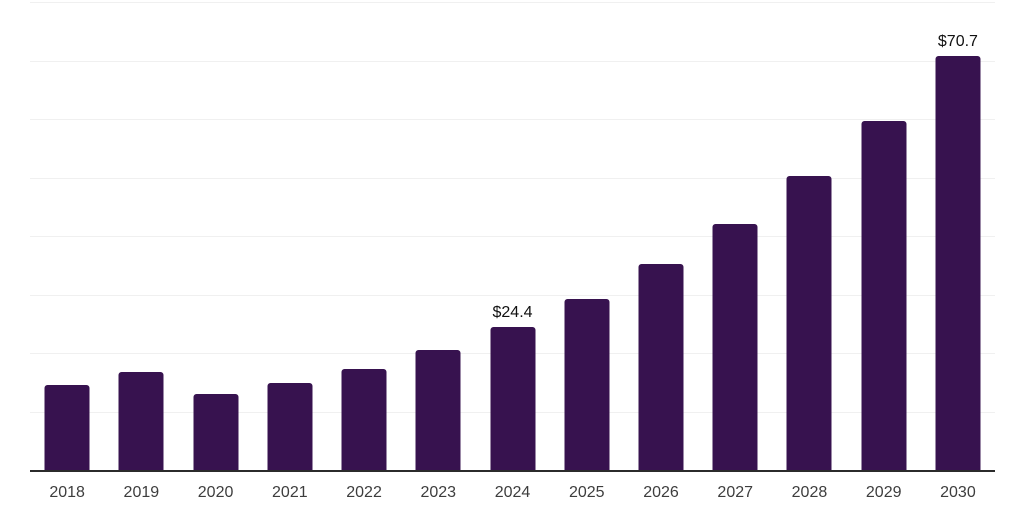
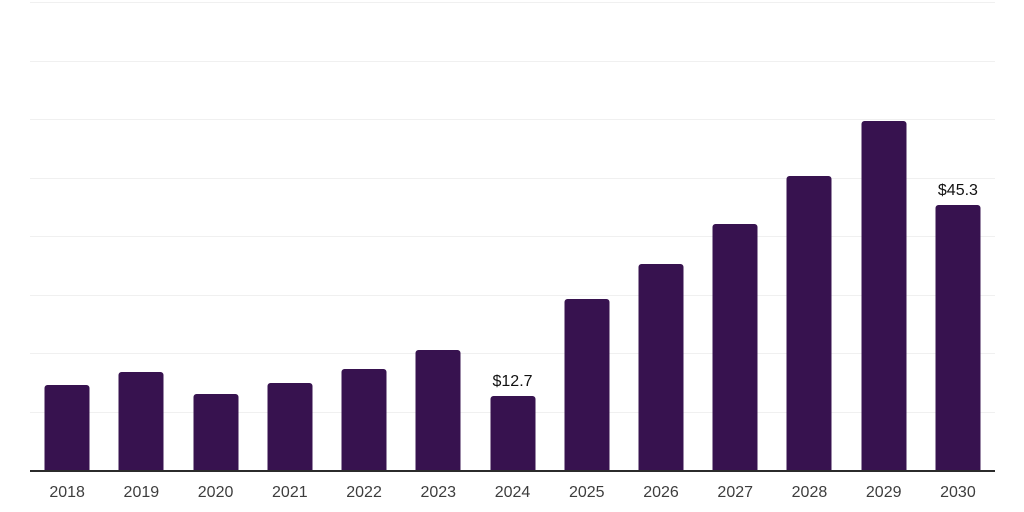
2024: $24.4 -> $12.7
2030: $70.7 -> $45.3
